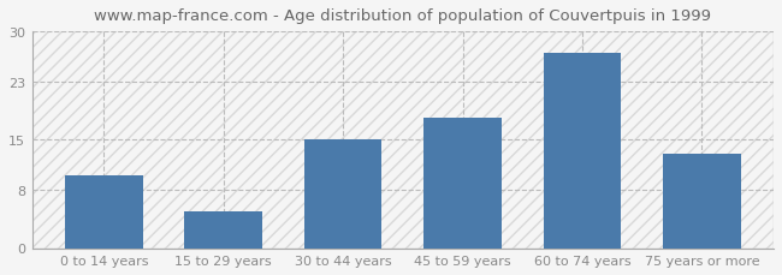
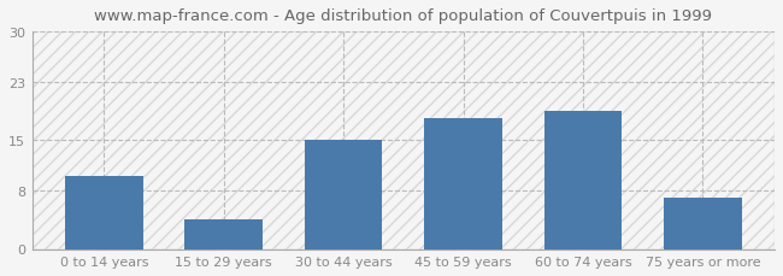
15 to 29 years: 5 -> 4
60 to 74 years: 27 -> 19
75 years or more: 13 -> 7
